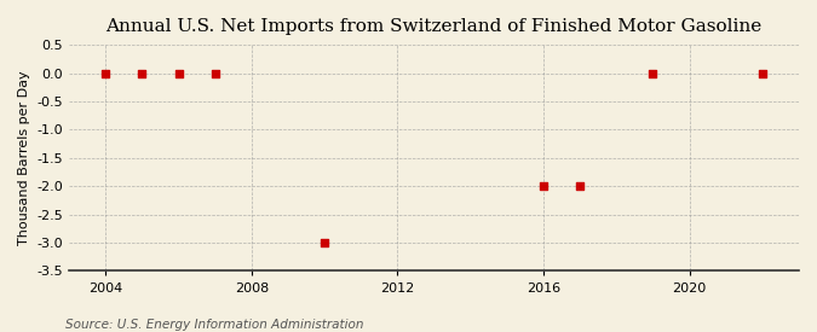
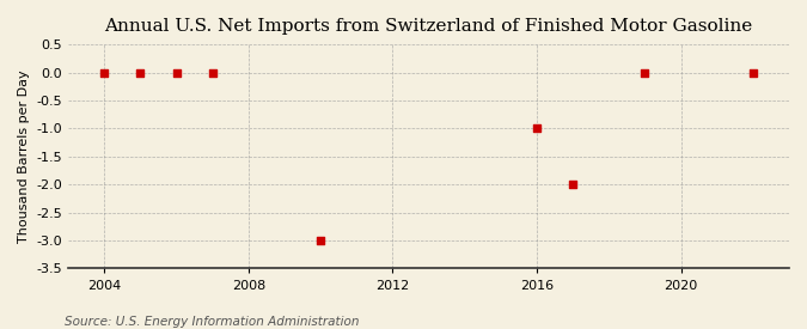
2016: -2 -> -1
